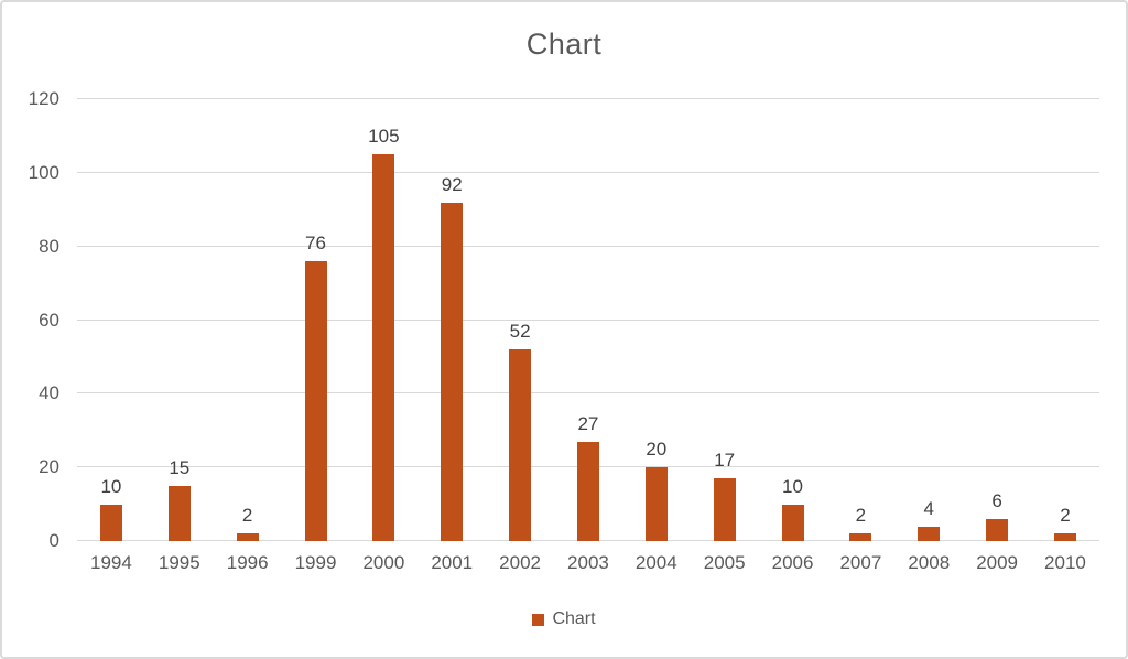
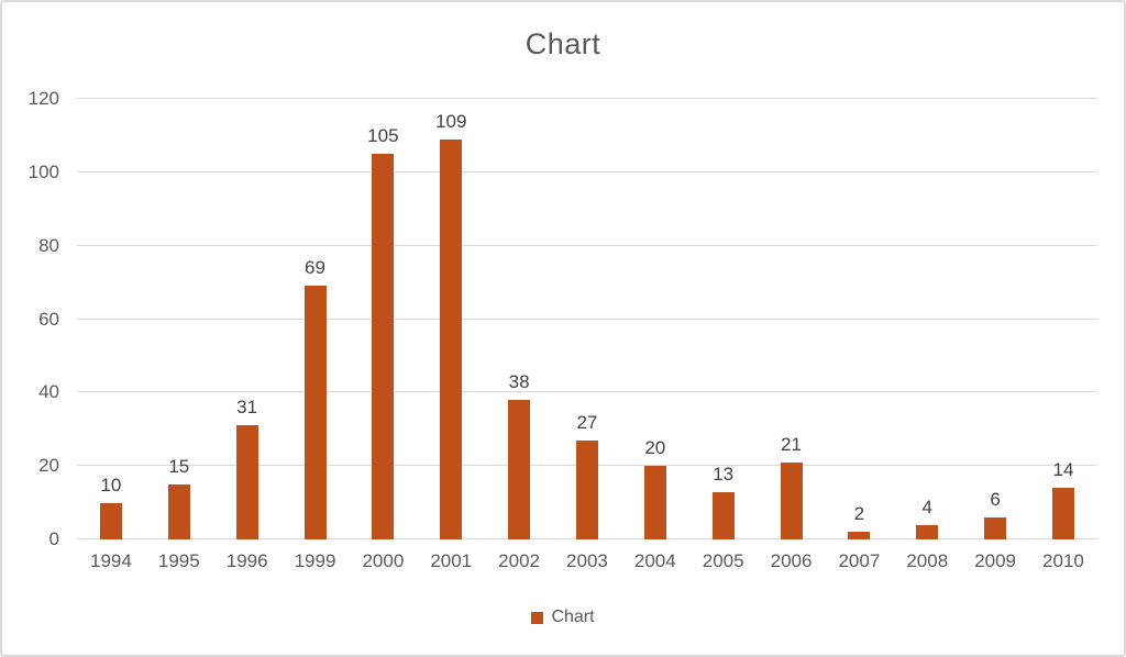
1996: 2 -> 31
1999: 76 -> 69
2001: 92 -> 109
2002: 52 -> 38
2005: 17 -> 13
2006: 10 -> 21
2010: 2 -> 14
